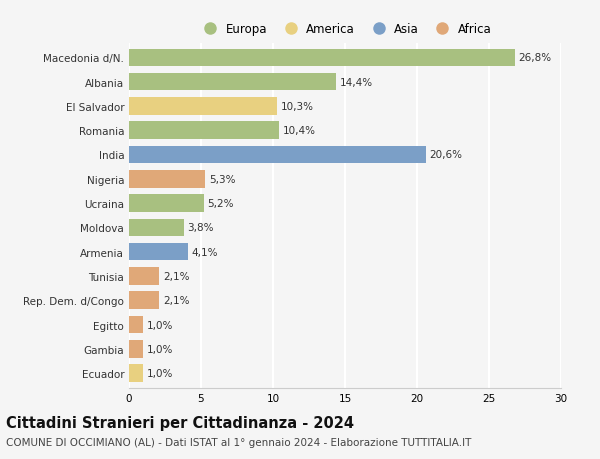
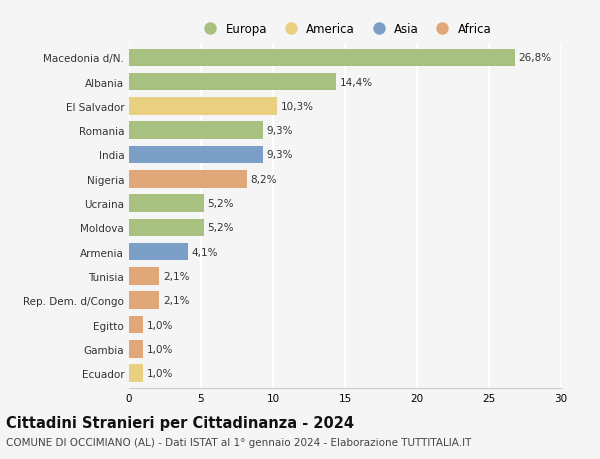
Romania: 10,4% -> 9,3%
India: 20,6% -> 9,3%
Nigeria: 5,3% -> 8,2%
Moldova: 3,8% -> 5,2%
